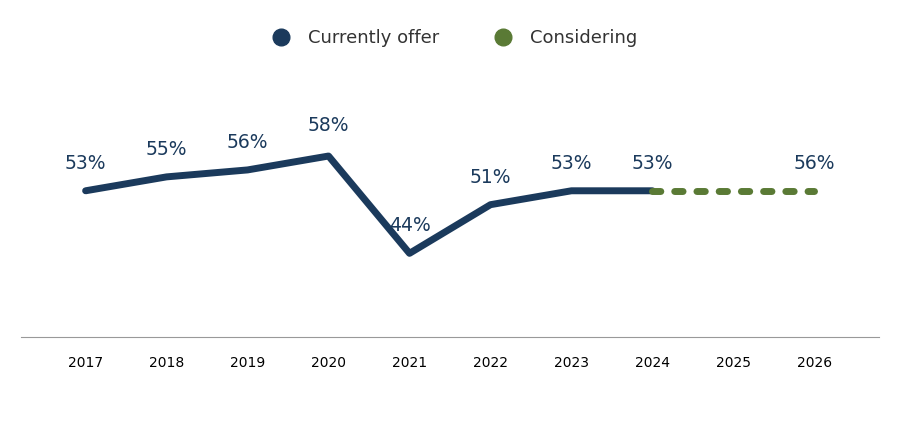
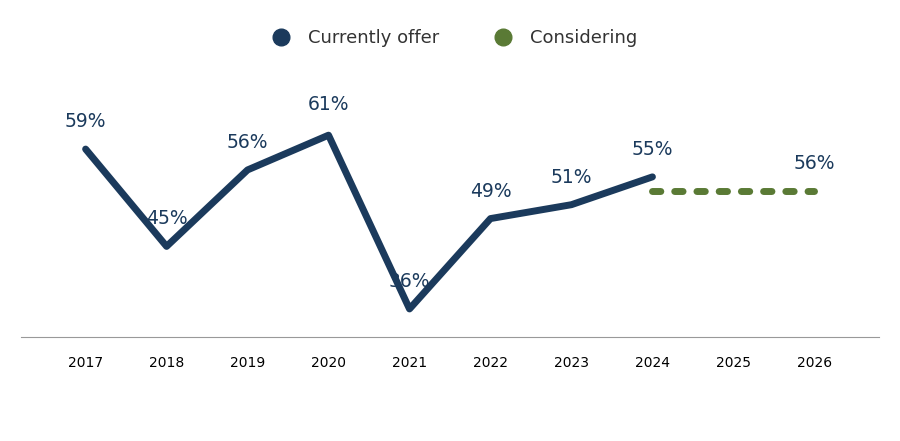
Currently offer/2017: 53% -> 59%
Currently offer/2018: 55% -> 45%
Currently offer/2020: 58% -> 61%
Currently offer/2021: 44% -> 36%
Currently offer/2022: 51% -> 49%
Currently offer/2023: 53% -> 51%
Currently offer/2024: 53% -> 55%
